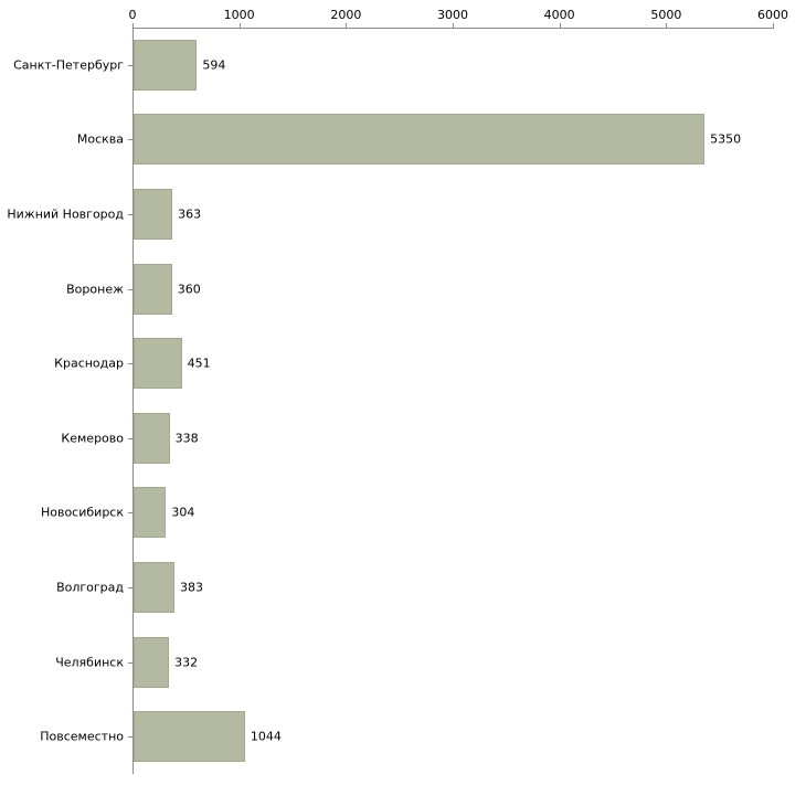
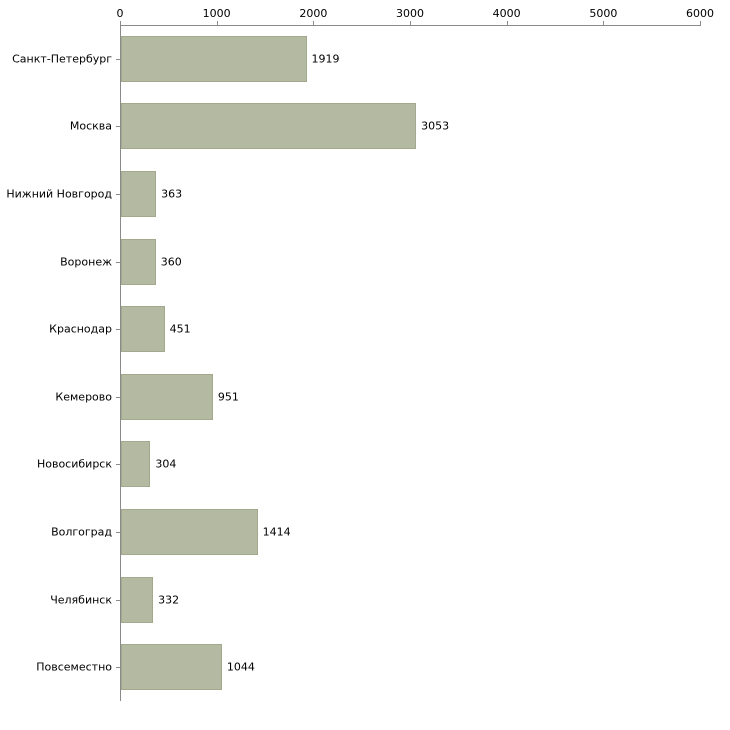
Санкт-Петербург: 594 -> 1919
Москва: 5350 -> 3053
Кемерово: 338 -> 951
Волгоград: 383 -> 1414
